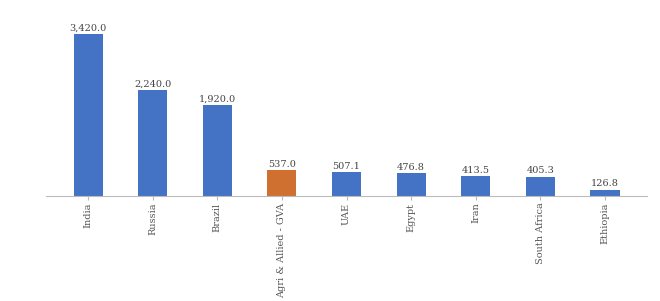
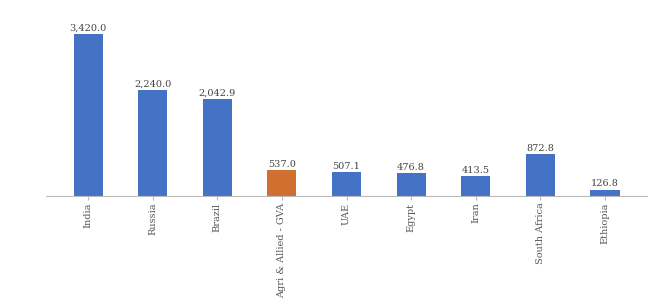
Brazil: 1,920.0 -> 2,042.9
South Africa: 405.3 -> 872.8
